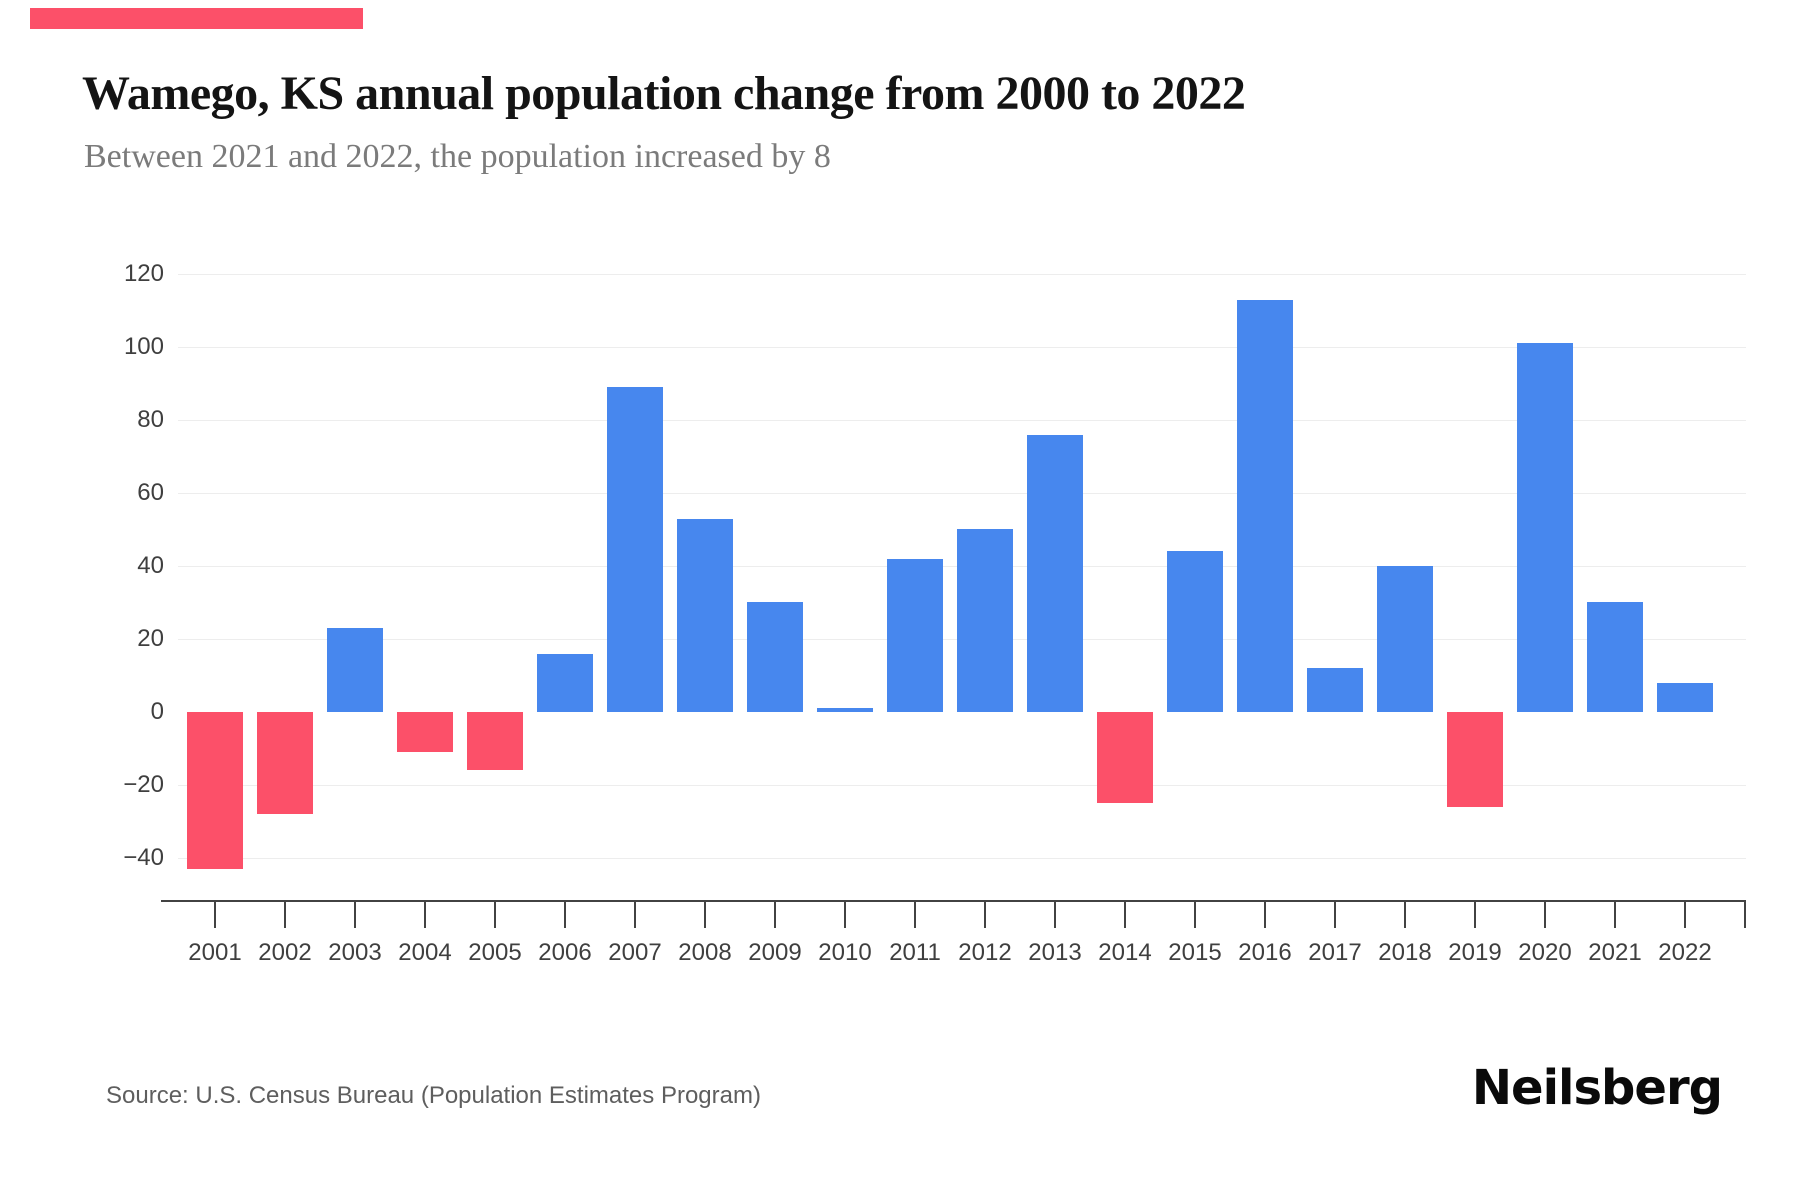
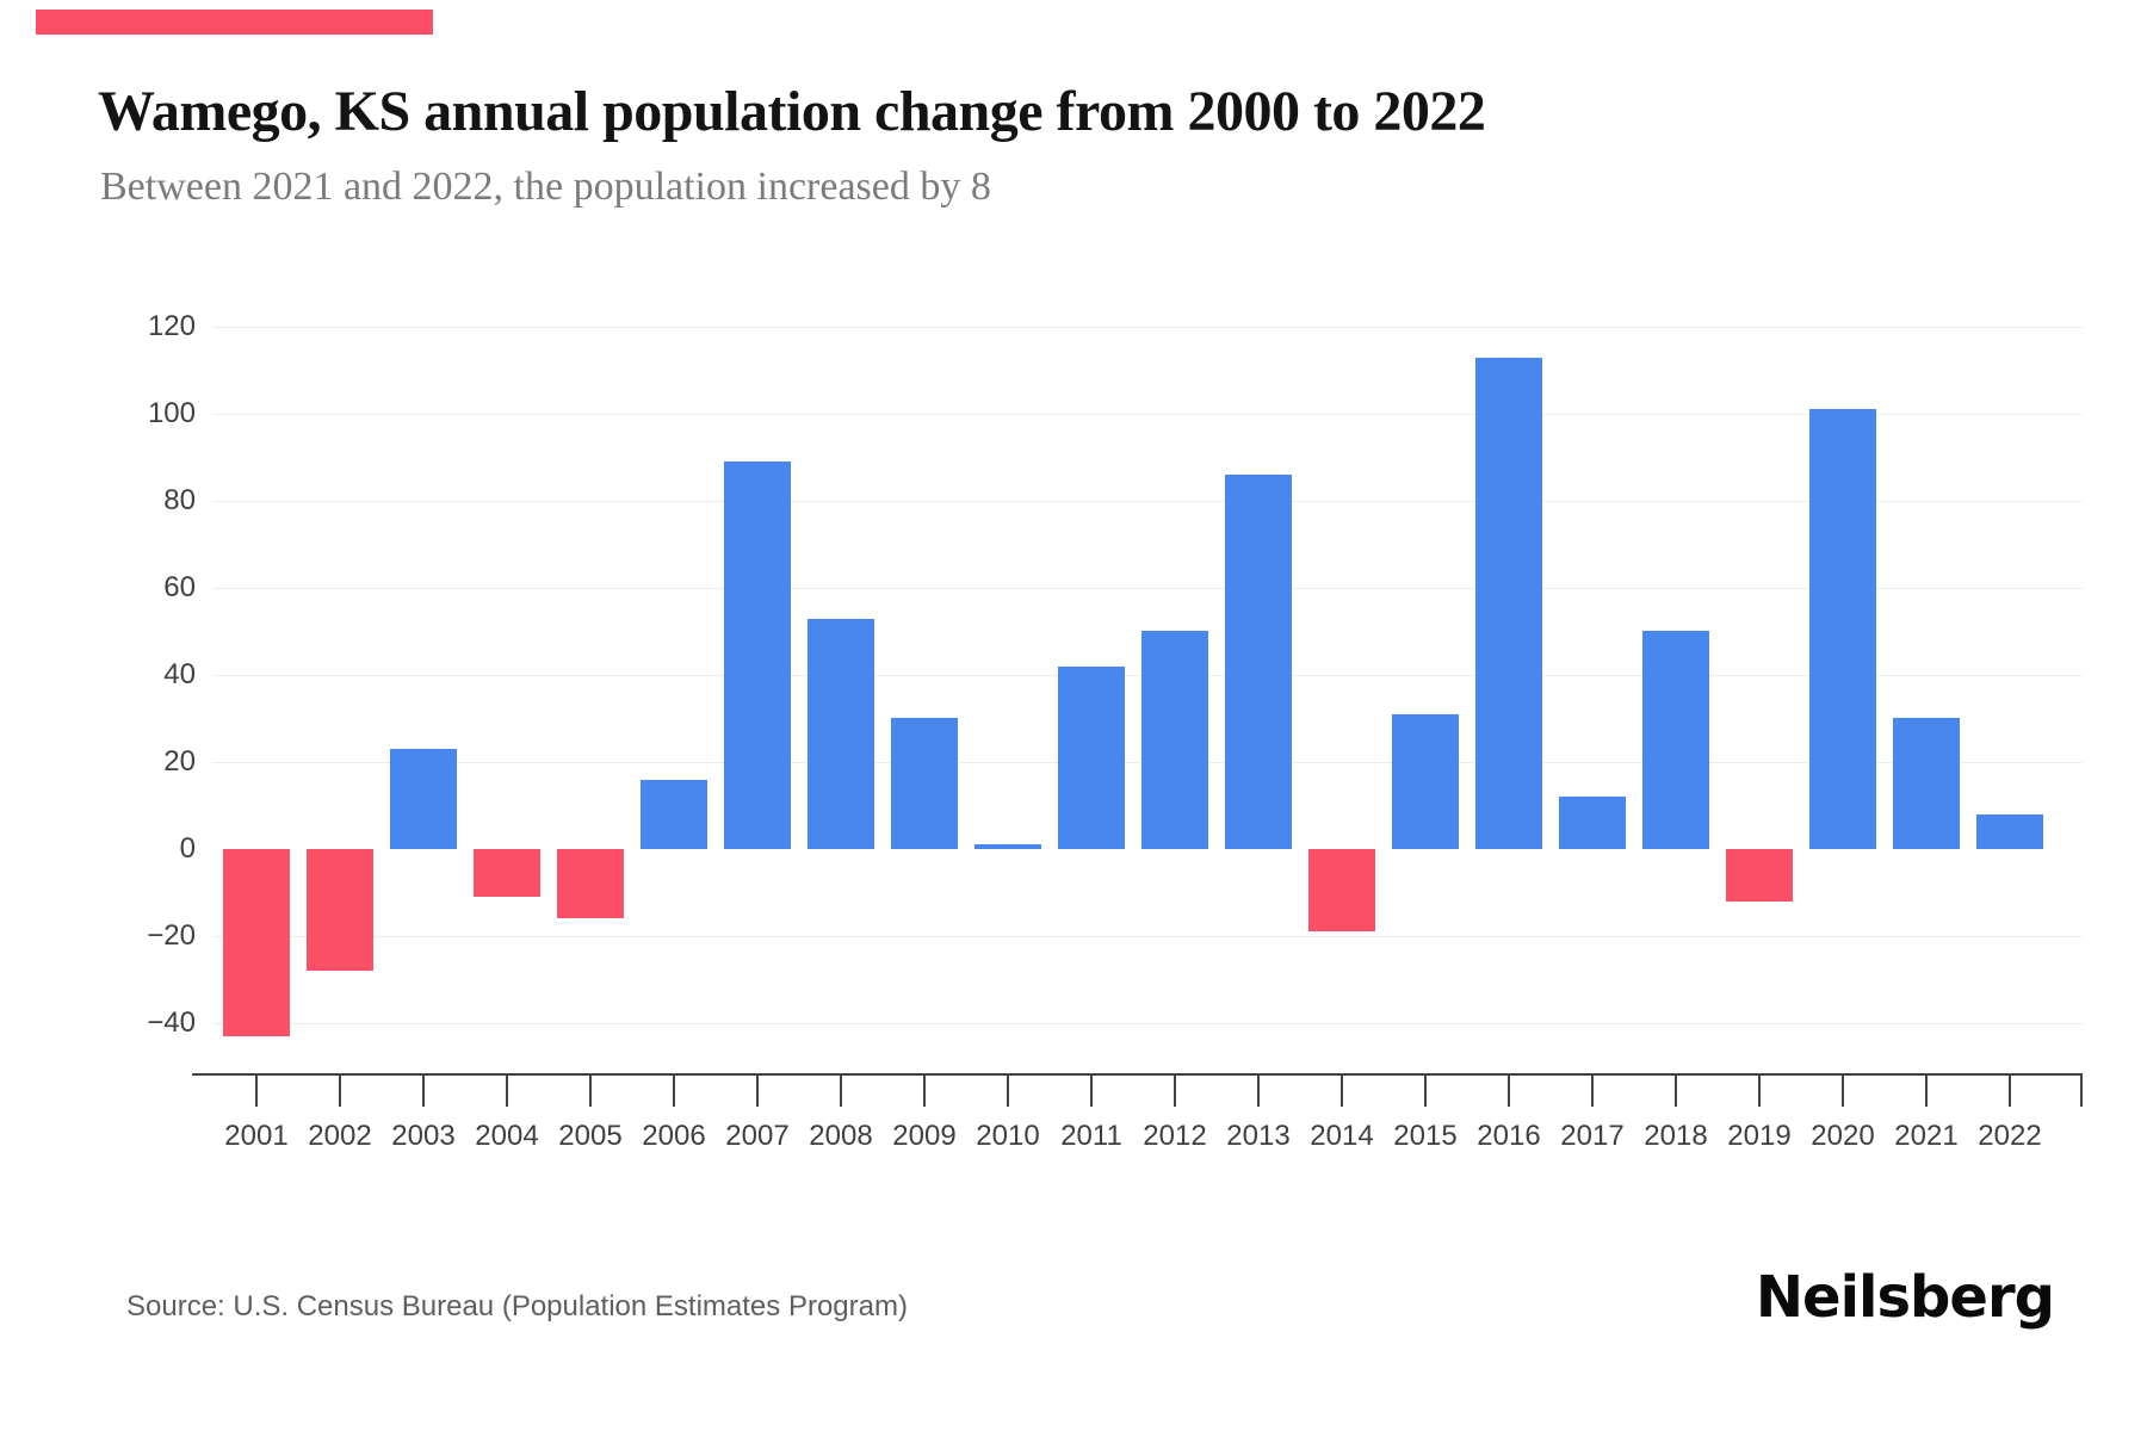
2013: 76 -> 86
2014: -25 -> -19
2015: 44 -> 31
2018: 40 -> 50
2019: -26 -> -12
